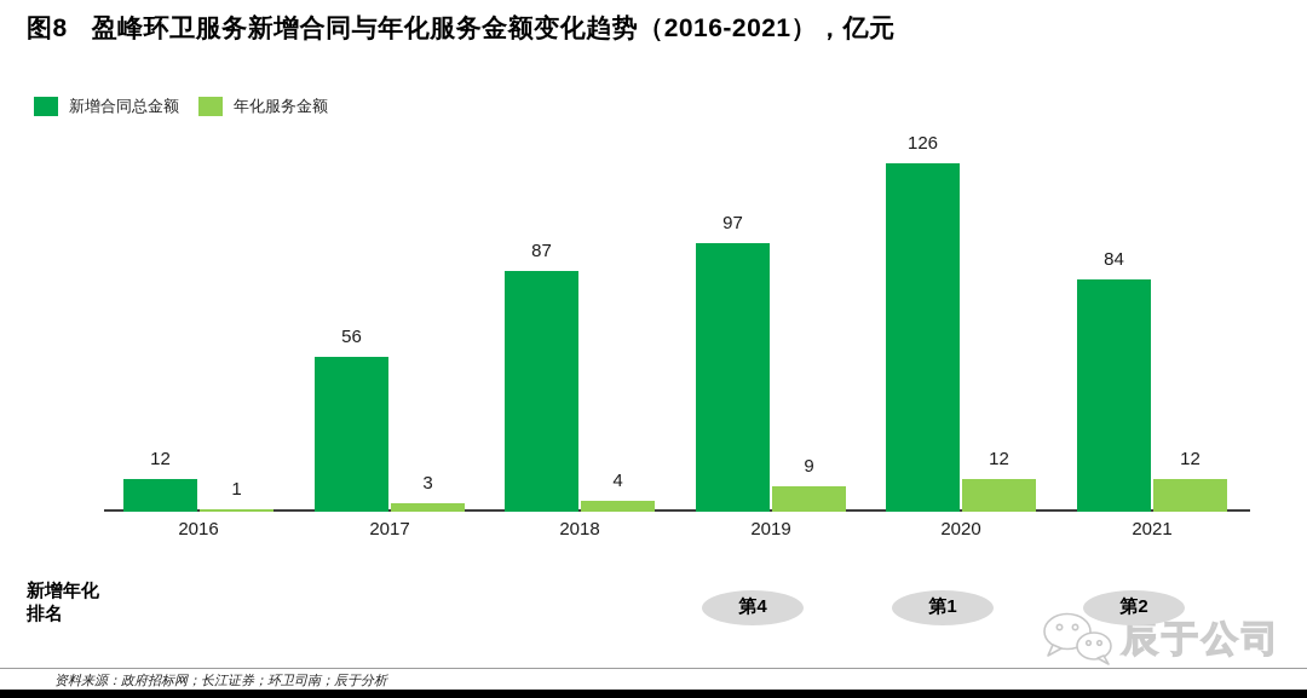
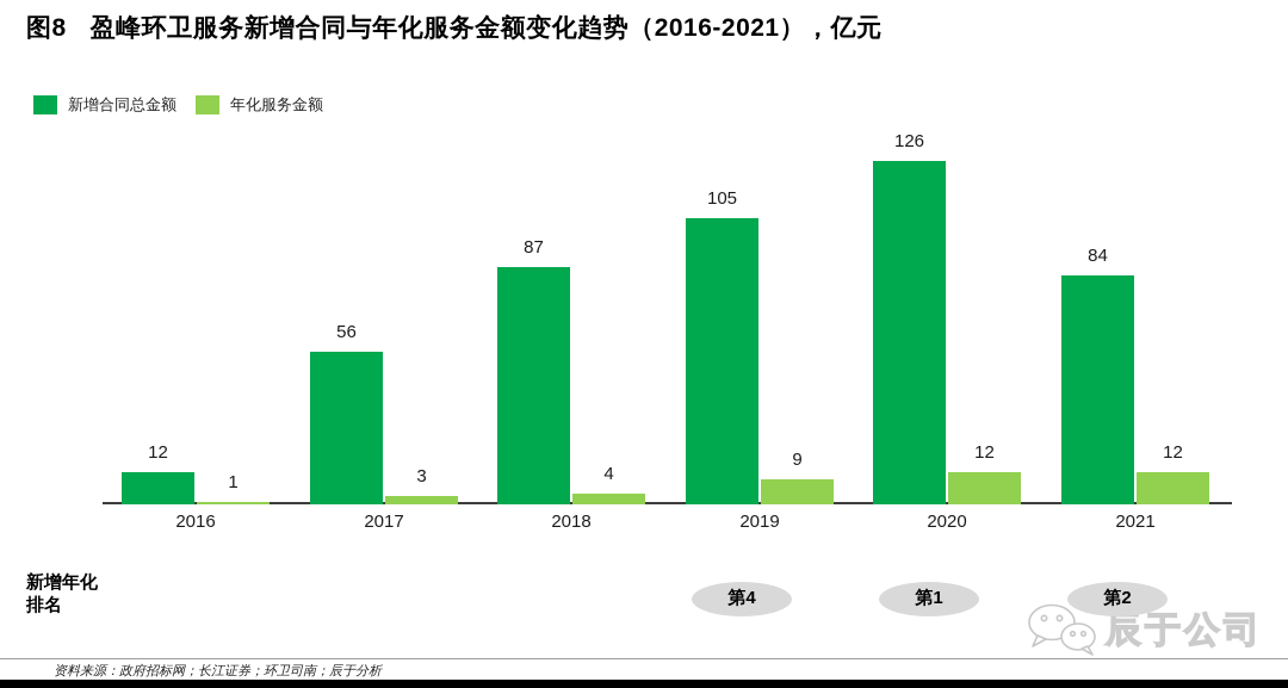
新增合同总金额/2019: 97 -> 105
